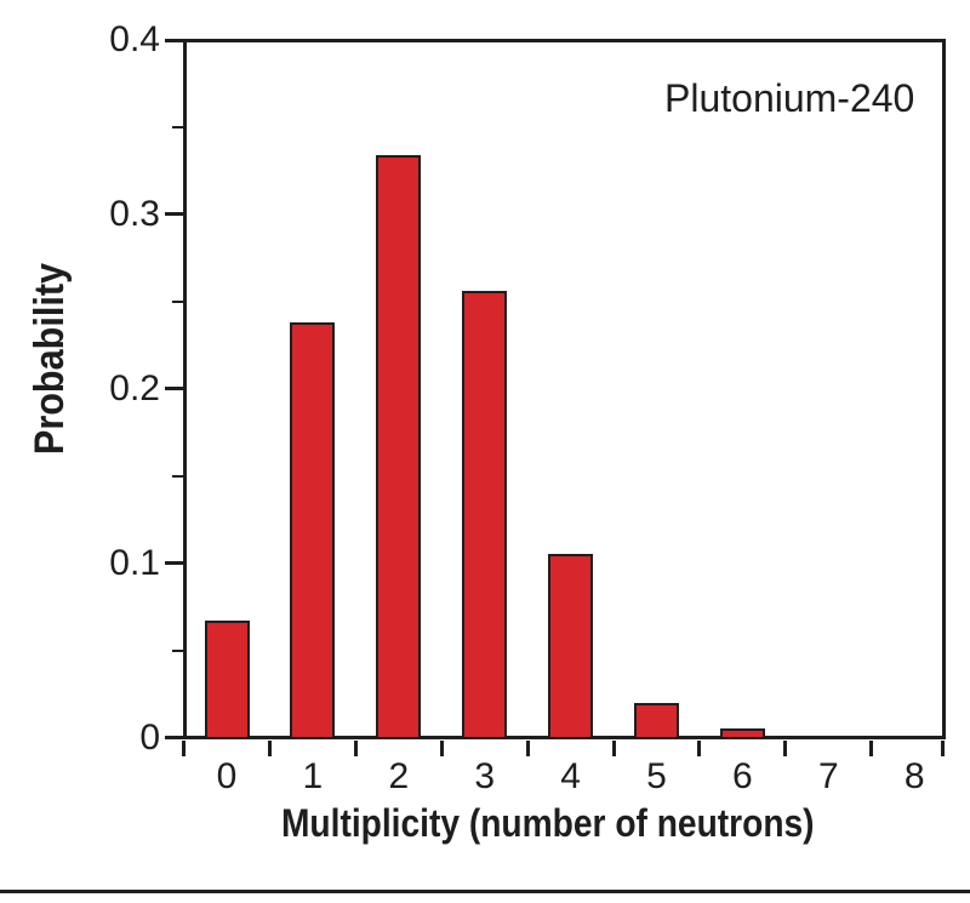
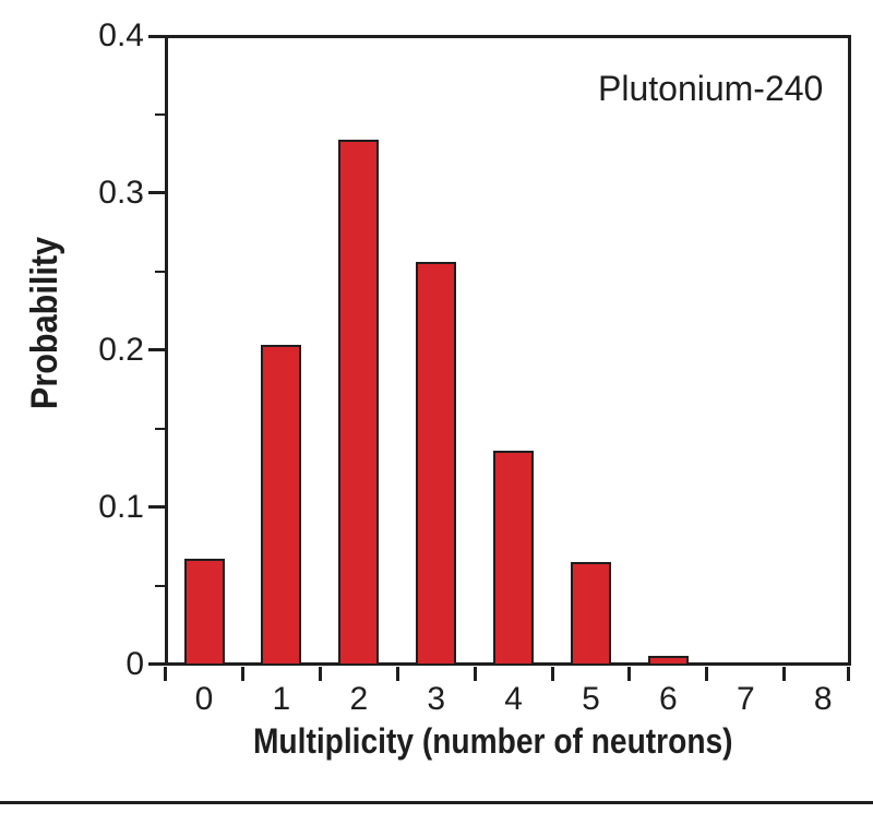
1: 0.238 -> 0.203
4: 0.105 -> 0.136
5: 0.020 -> 0.065
